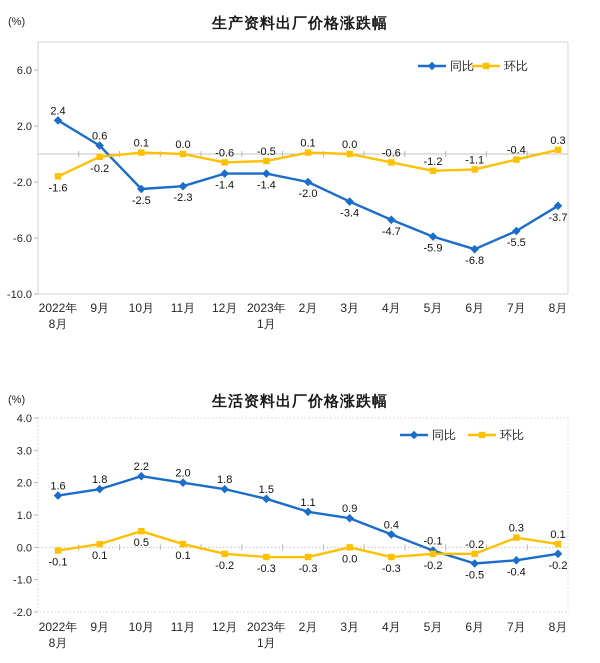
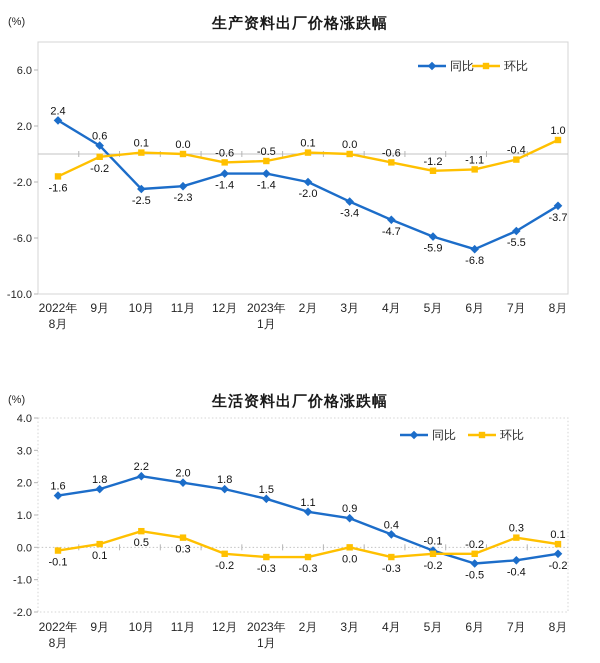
生产资料出厂价格涨跌幅/环比/8月: 0.3 -> 1.0
生活资料出厂价格涨跌幅/环比/11月: 0.1 -> 0.3
